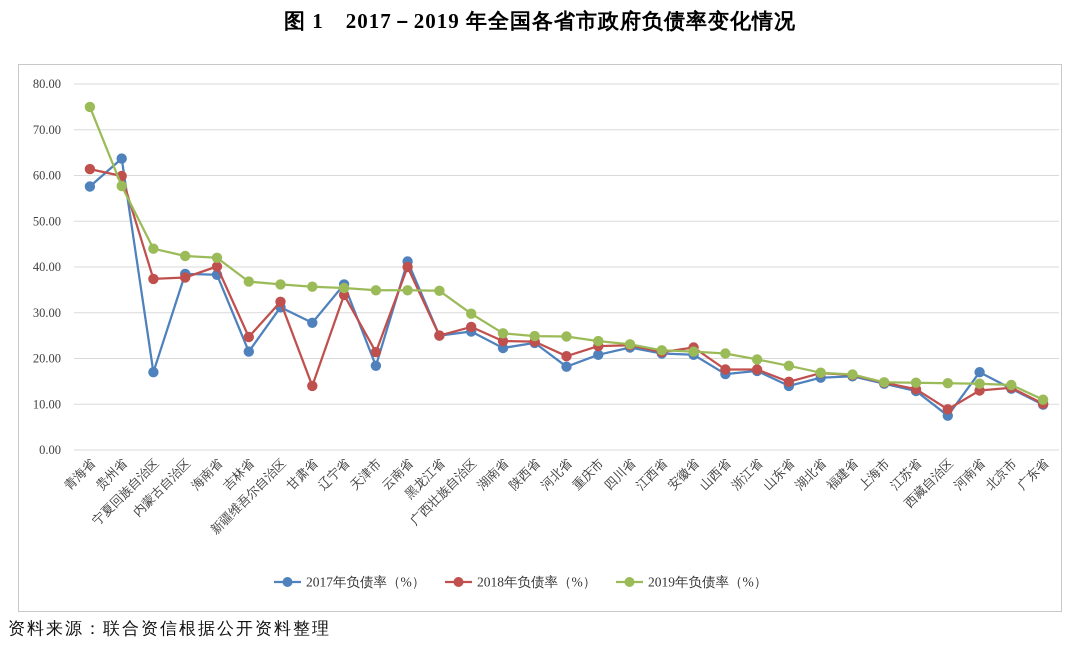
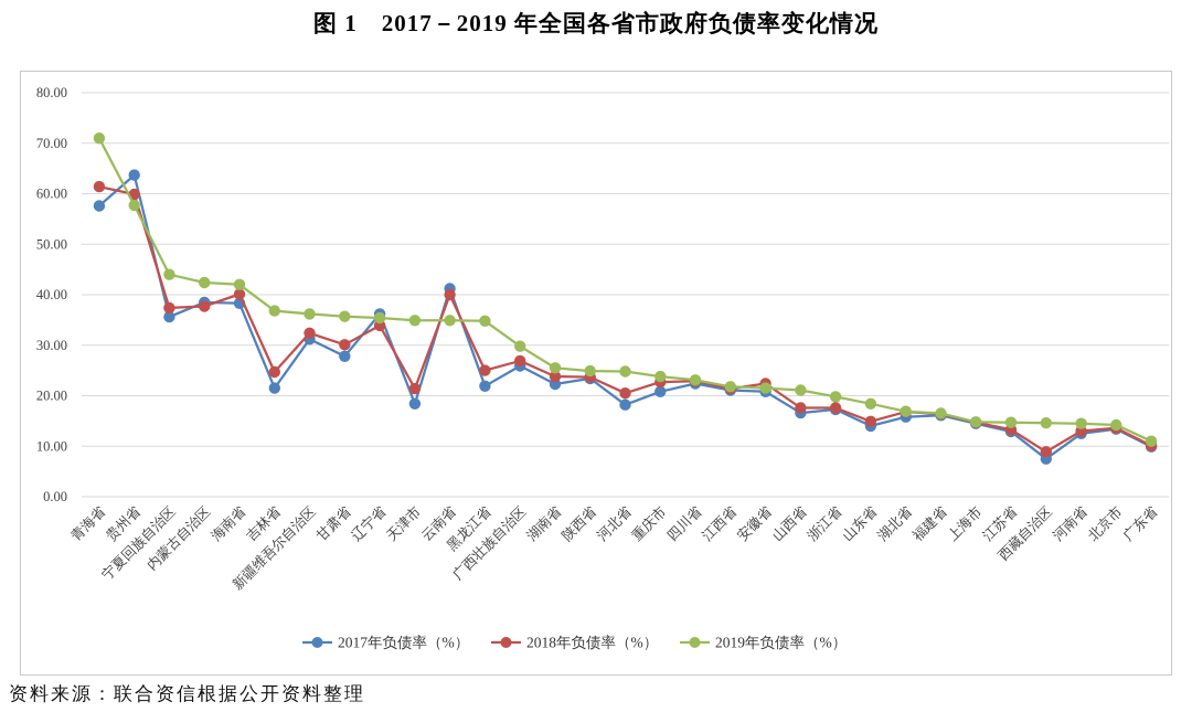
2019年负债率（%）/青海省: 75 -> 71
2017年负债率（%）/宁夏回族自治区: 17 -> 36
2018年负债率（%）/甘肃省: 14 -> 30
2017年负债率（%）/黑龙江省: 25 -> 22
2017年负债率（%）/河南省: 17 -> 12
